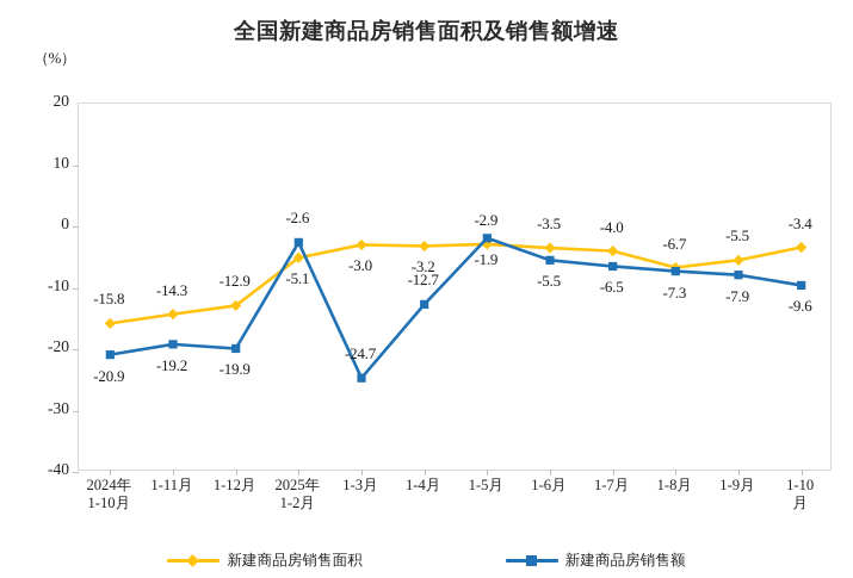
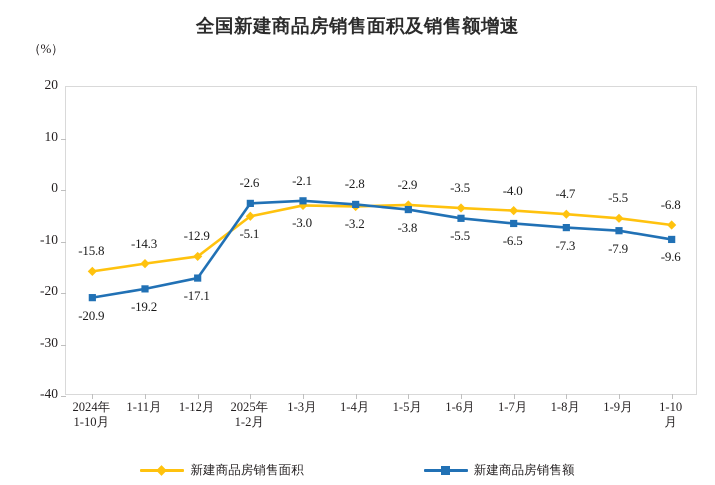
新建商品房销售额/1-12月: -19.9 -> -17.1
新建商品房销售额/1-3月: -24.7 -> -2.1
新建商品房销售额/1-4月: -12.7 -> -2.8
新建商品房销售额/1-5月: -1.9 -> -3.8
新建商品房销售面积/1-8月: -6.7 -> -4.7
新建商品房销售面积/1-10月: -3.4 -> -6.8
